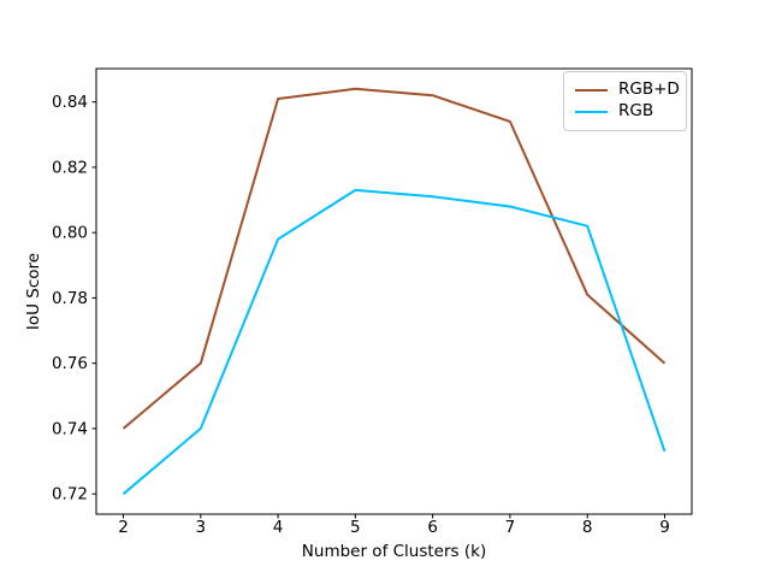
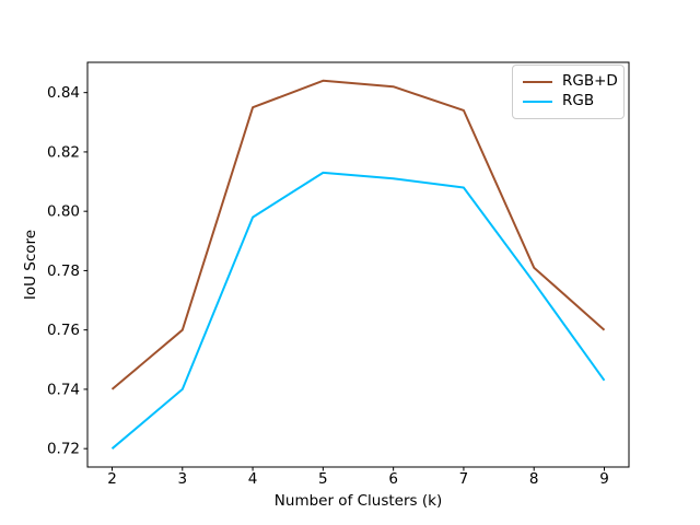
RGB+D/4: 0.841 -> 0.835
RGB/8: 0.802 -> 0.776
RGB/9: 0.733 -> 0.743
